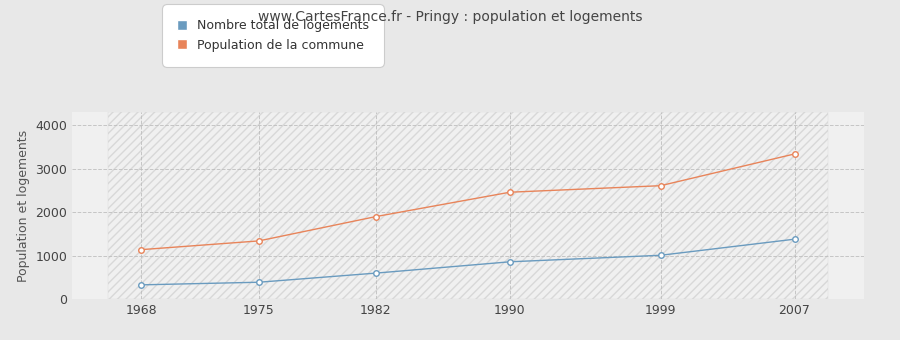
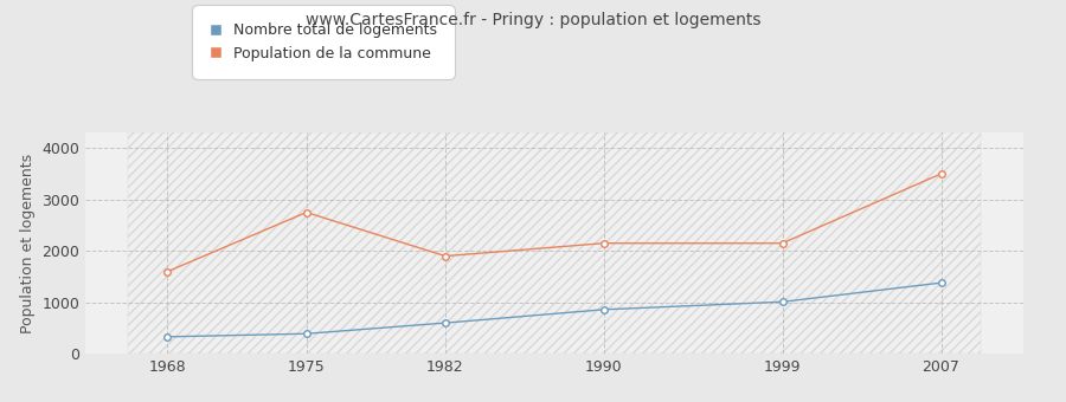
Population de la commune/1968: 1140 -> 1600
Population de la commune/1975: 1340 -> 2750
Population de la commune/1990: 2460 -> 2150
Population de la commune/1999: 2610 -> 2150
Population de la commune/2007: 3340 -> 3500
